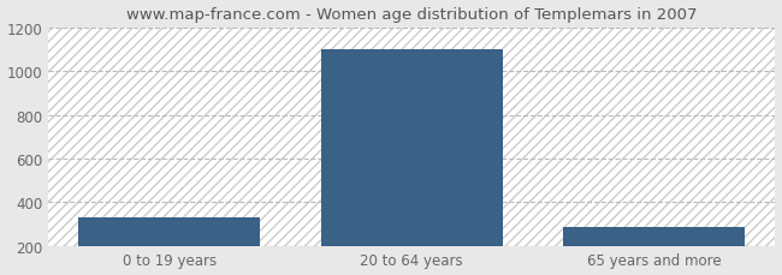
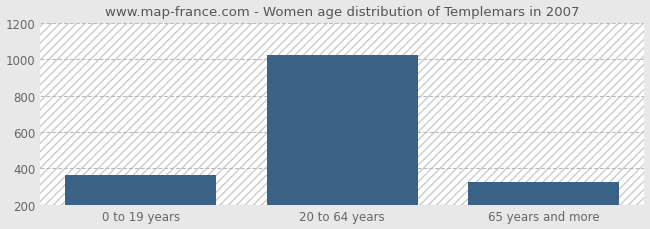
0 to 19 years: 330 -> 360
20 to 64 years: 1100 -> 1020
65 years and more: 290 -> 320
